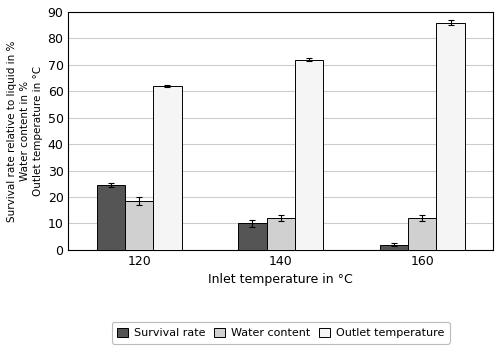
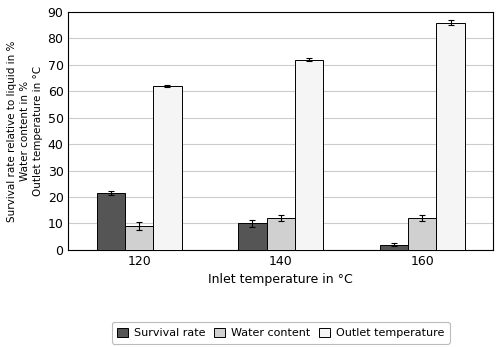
Survival rate/120: 24.5 -> 21.5
Water content/120: 18.5 -> 9.0
